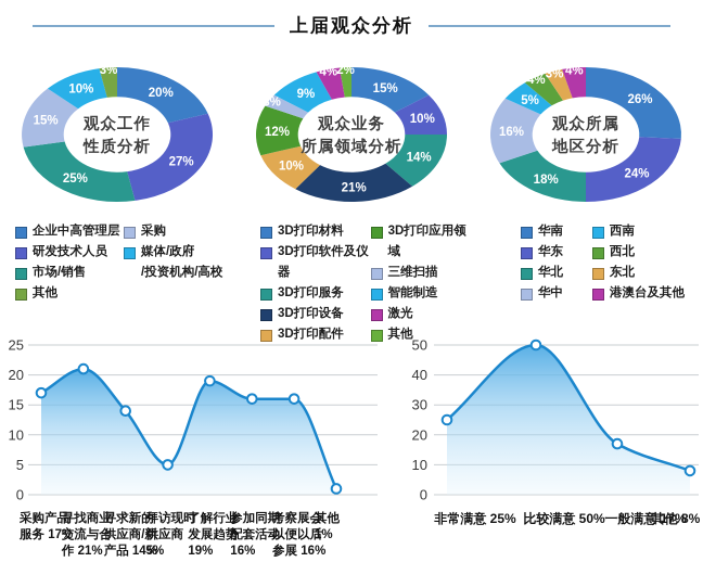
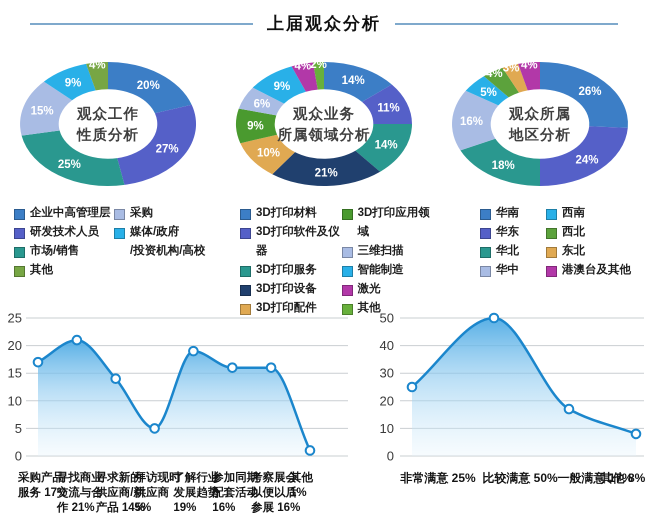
观众工作性质分析/媒体/政府/投资机构/高校: 10% -> 9%
观众工作性质分析/其他: 3% -> 4%
观众业务所属领域分析/3D打印材料: 15% -> 14%
观众业务所属领域分析/3D打印软件及仪器: 10% -> 11%
观众业务所属领域分析/3D打印应用领域: 12% -> 9%
观众业务所属领域分析/三维扫描: 3% -> 6%
